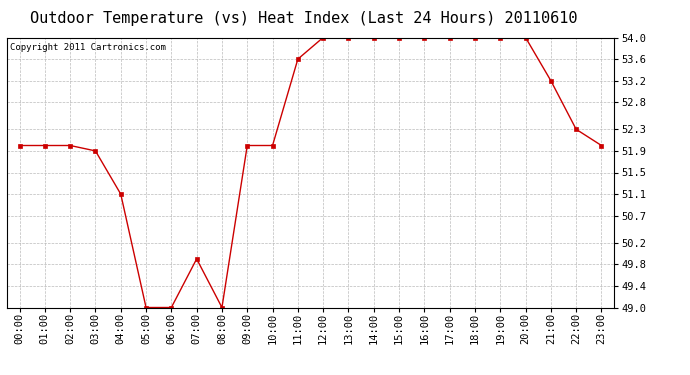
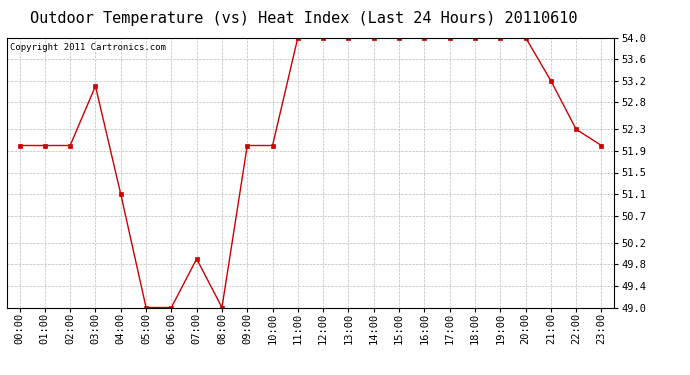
03:00: 51.9 -> 53.1
11:00: 53.6 -> 54.0
